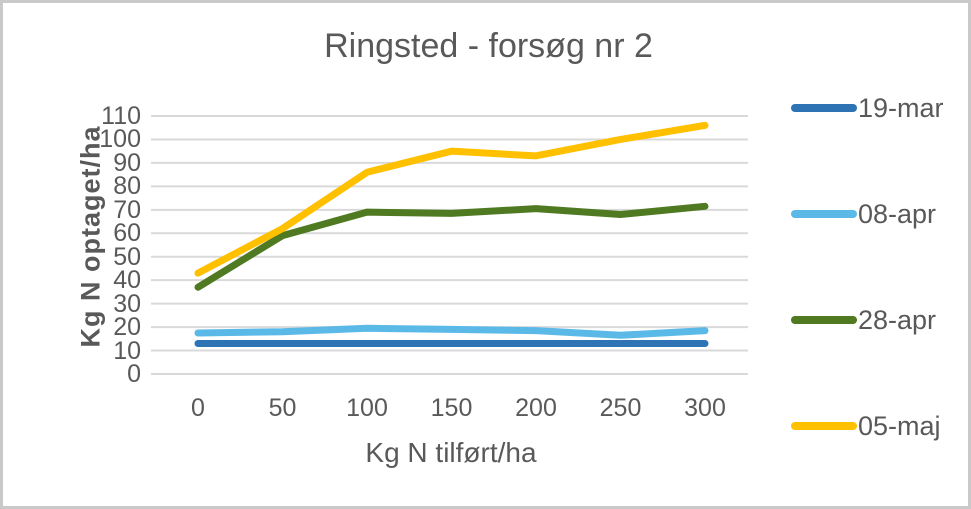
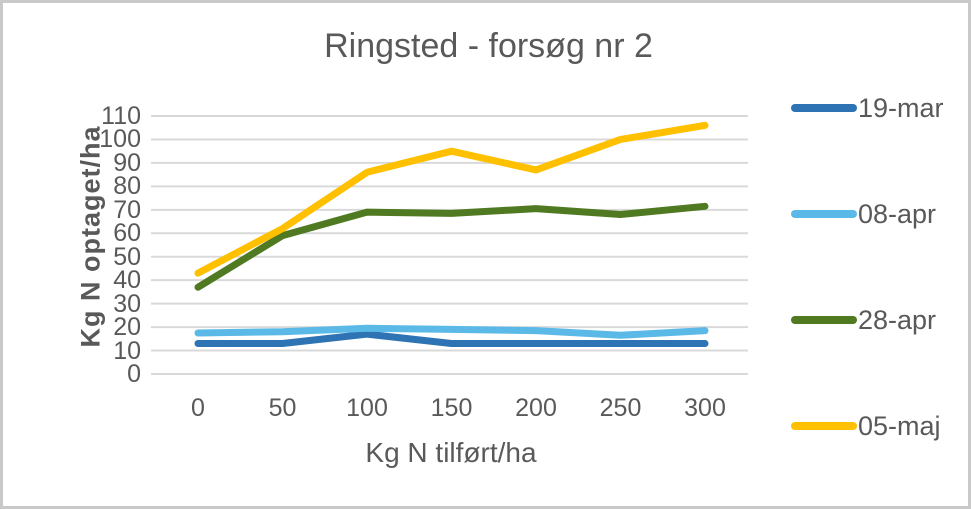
19-mar/100: 13 -> 17
05-maj/200: 93 -> 87
